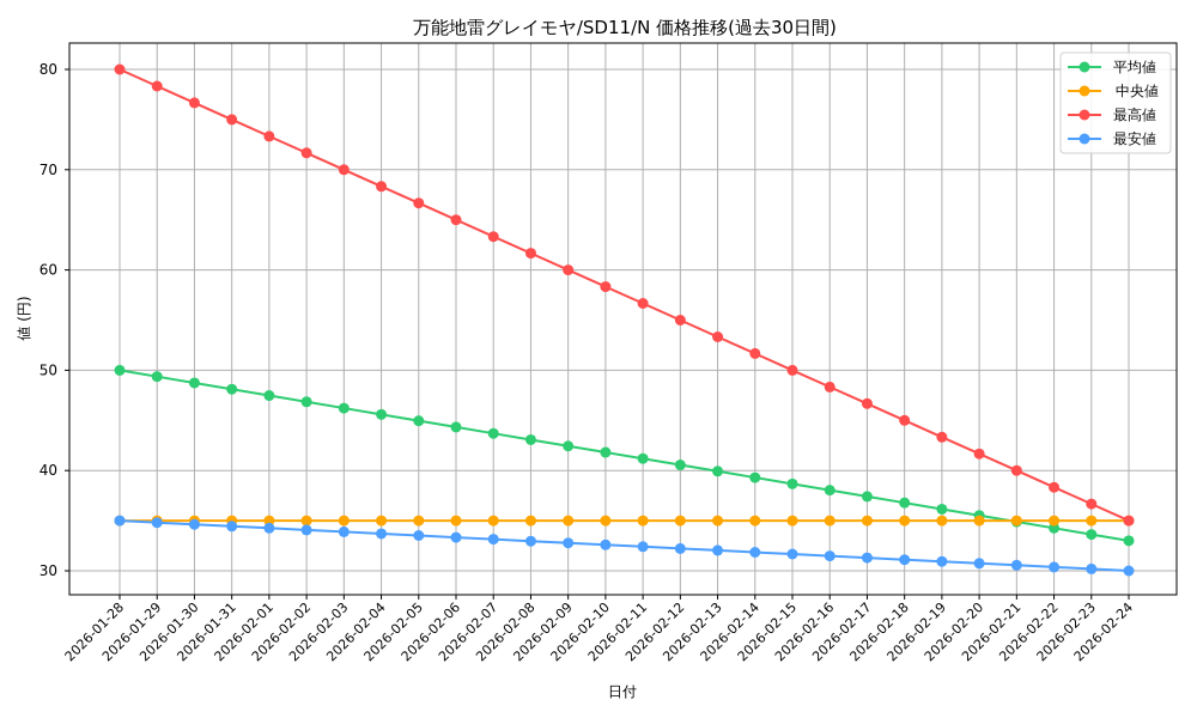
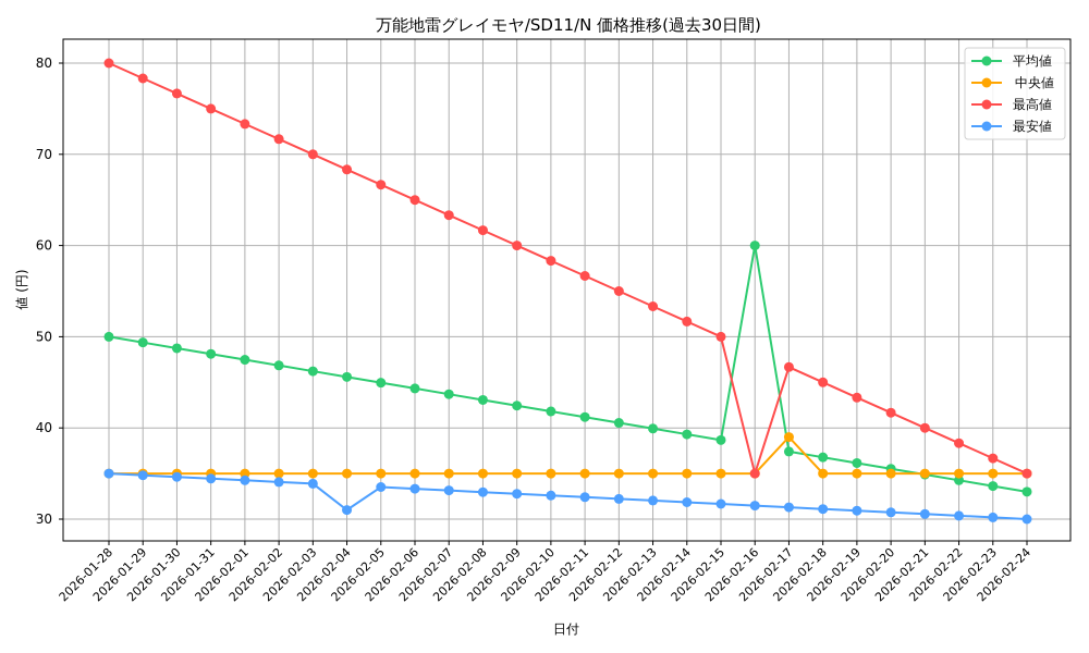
最安値/2026-02-04: 34 -> 31
平均値/2026-02-16: 38 -> 60
最高値/2026-02-16: 48 -> 35
中央値/2026-02-17: 35 -> 39
